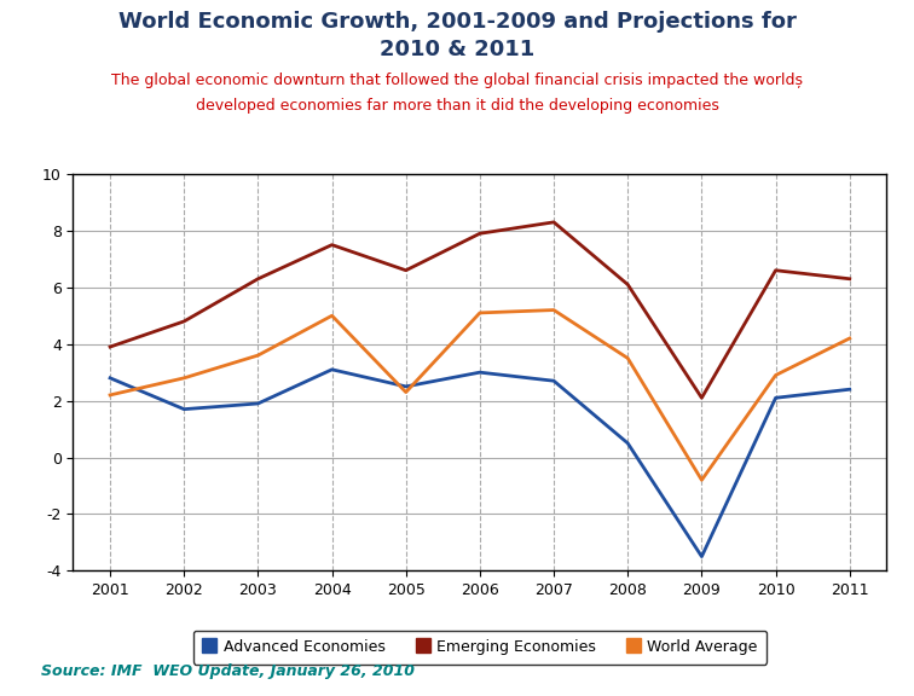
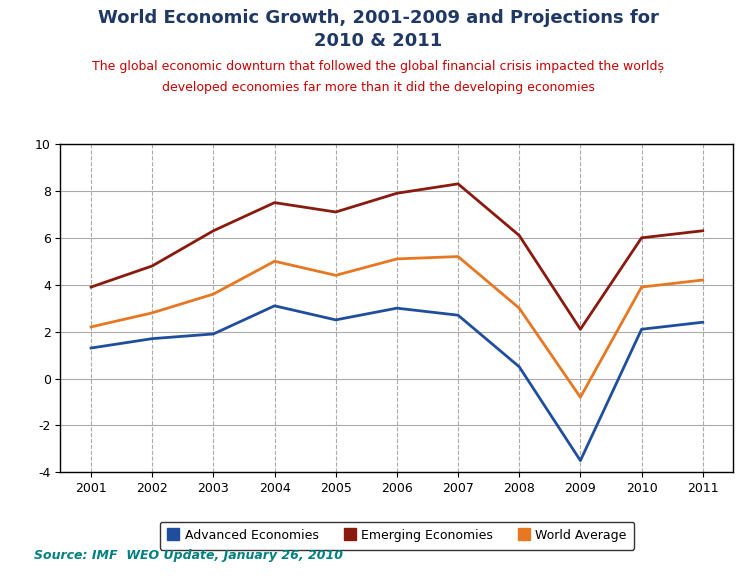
Advanced Economies/2001: 2.8 -> 1.3
Emerging Economies/2005: 6.6 -> 7.1
World Average/2005: 2.3 -> 4.4
World Average/2008: 3.5 -> 3.0
Emerging Economies/2010: 6.6 -> 6.0
World Average/2010: 2.9 -> 3.9
